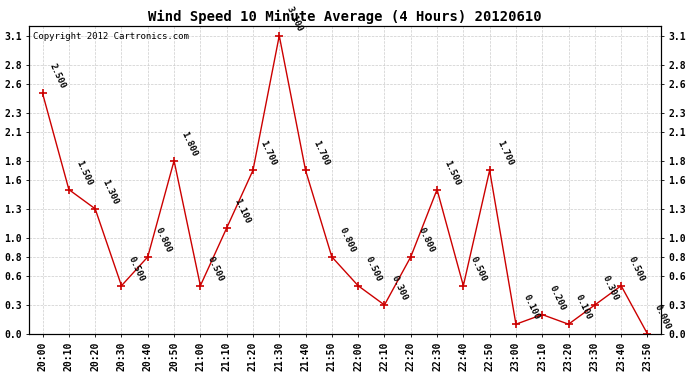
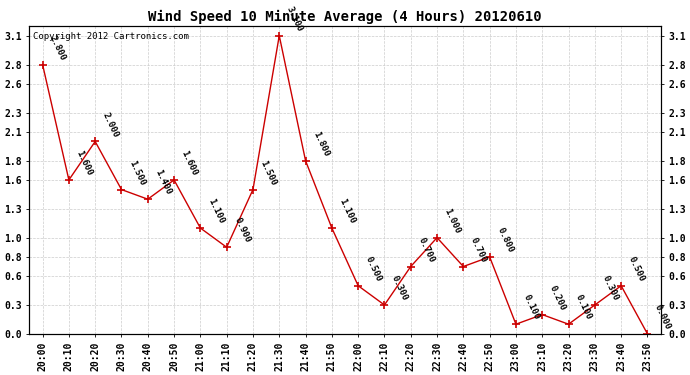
20:00: 2.5 -> 2.8
20:10: 1.500 -> 1.600
20:20: 1.300 -> 2.000
20:30: 0.500 -> 1.500
20:40: 0.800 -> 1.400
20:50: 1.800 -> 1.600
21:00: 0.500 -> 1.100
21:10: 1.100 -> 0.900
21:20: 1.700 -> 1.500
21:40: 1.700 -> 1.800
21:50: 0.800 -> 1.100
22:20: 0.800 -> 0.700
22:30: 1.500 -> 1.000
22:40: 0.500 -> 0.700
22:50: 1.700 -> 0.800
